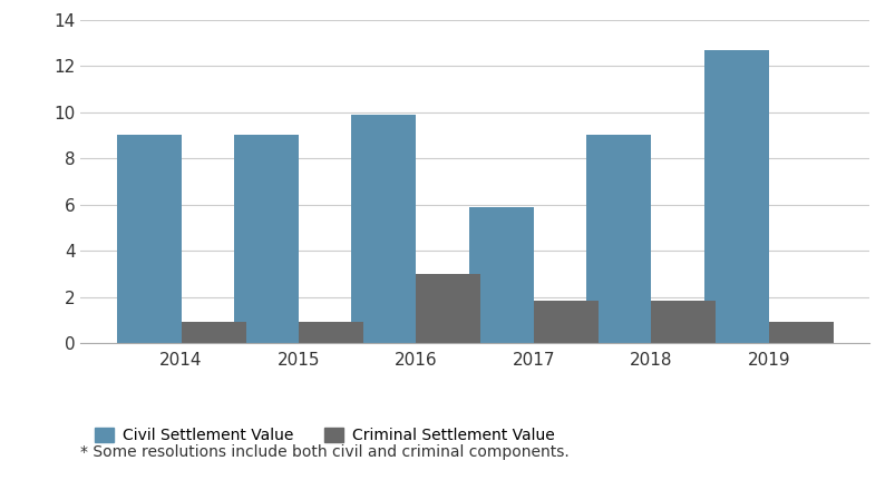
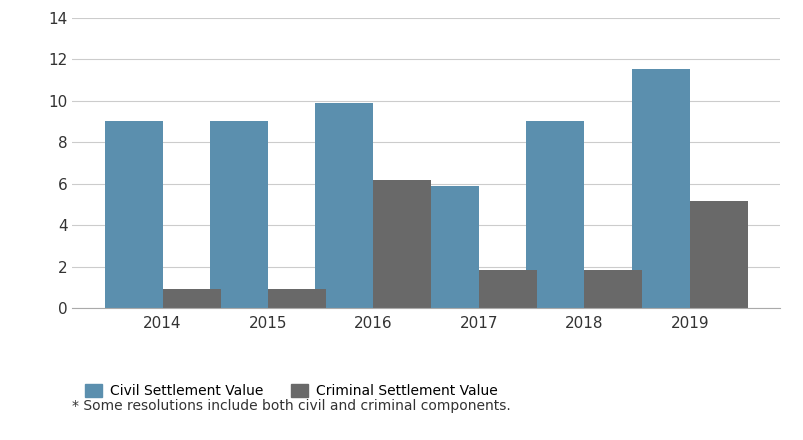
Criminal Settlement Value/2016: 3.00 -> 6.15
Civil Settlement Value/2019: 12.7 -> 11.5
Criminal Settlement Value/2019: 0.90 -> 5.15
